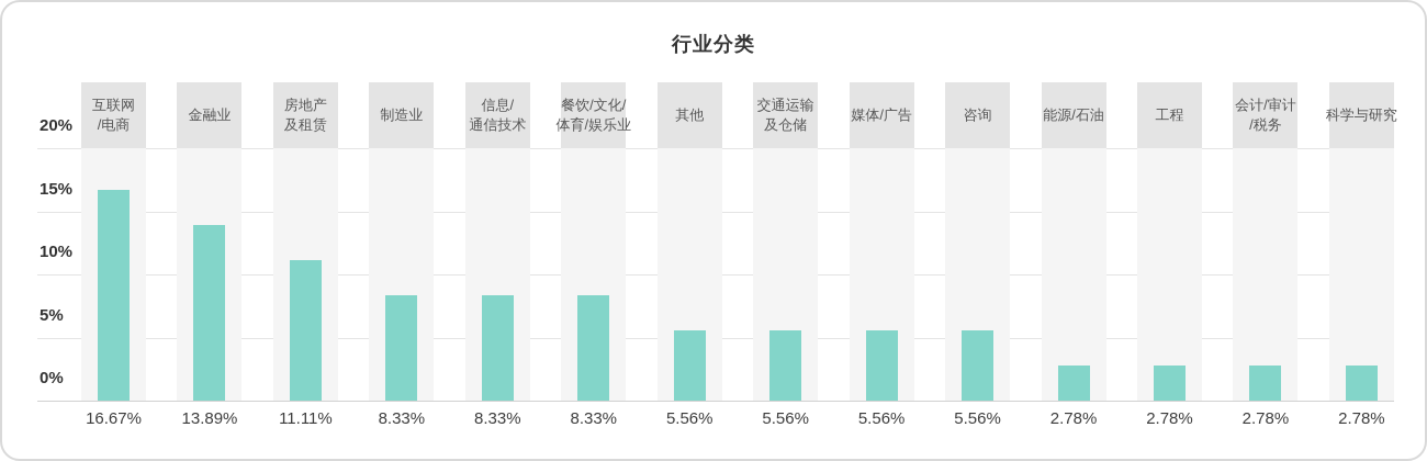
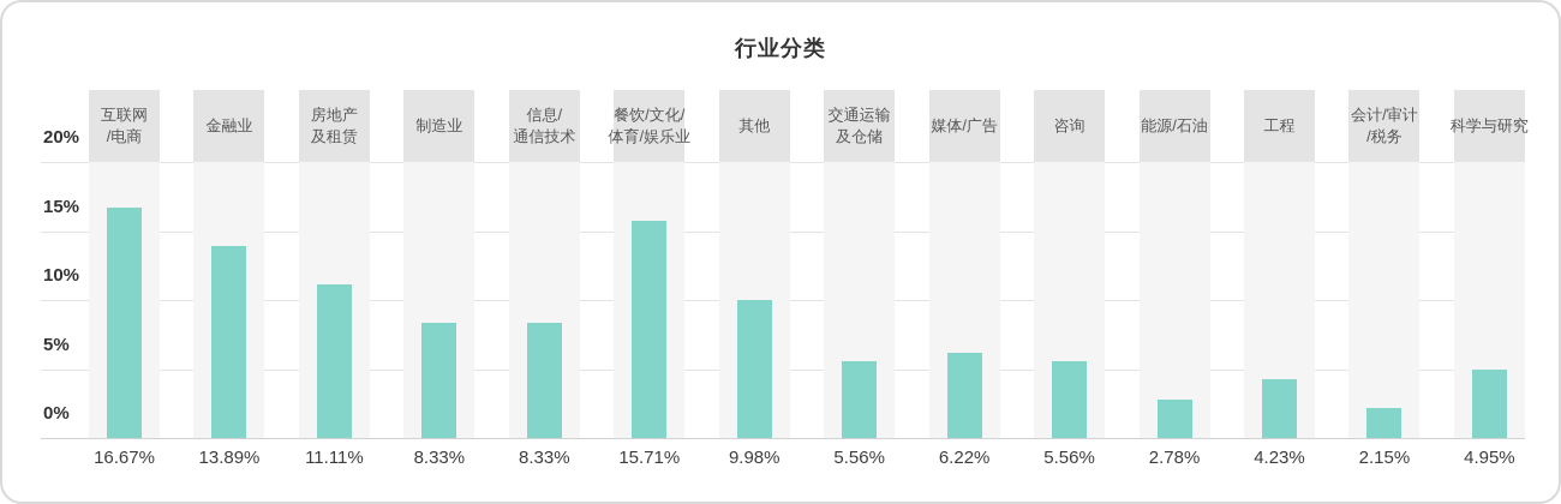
餐饮/文化/体育/娱乐业: 8.33% -> 15.71%
其他: 5.56% -> 9.98%
媒体/广告: 5.56% -> 6.22%
工程: 2.78% -> 4.23%
会计/审计/税务: 2.78% -> 2.15%
科学与研究: 2.78% -> 4.95%
